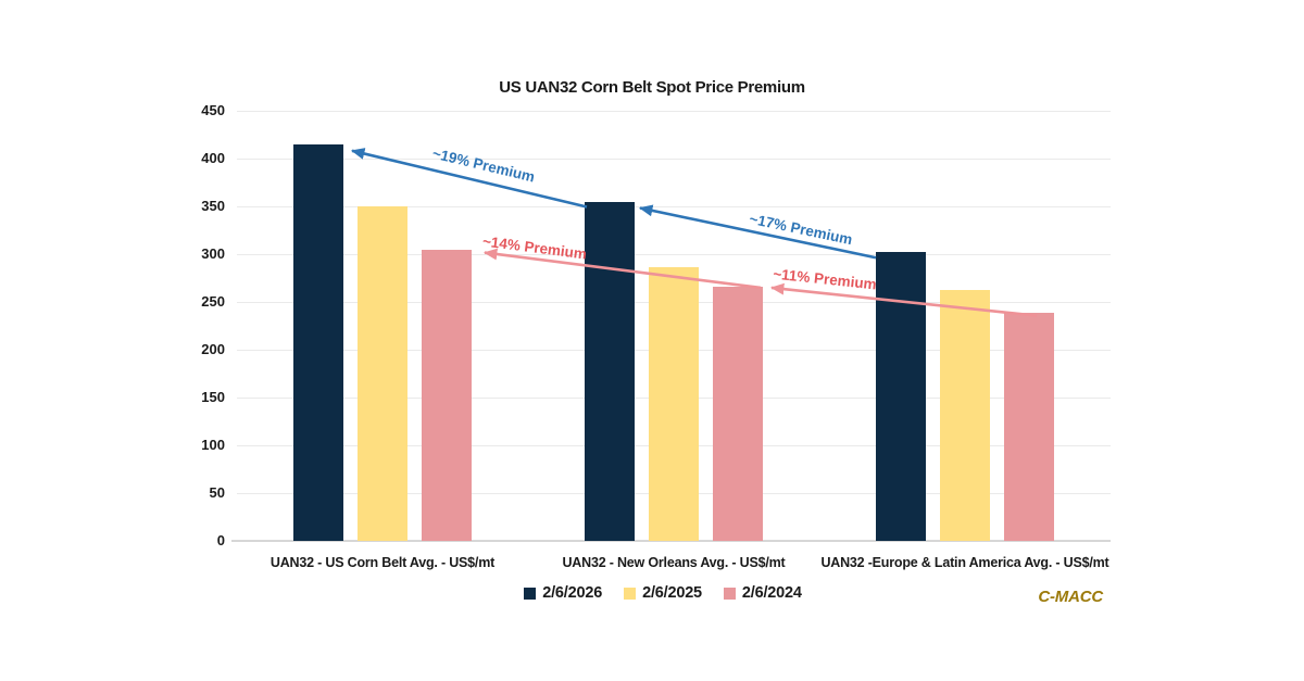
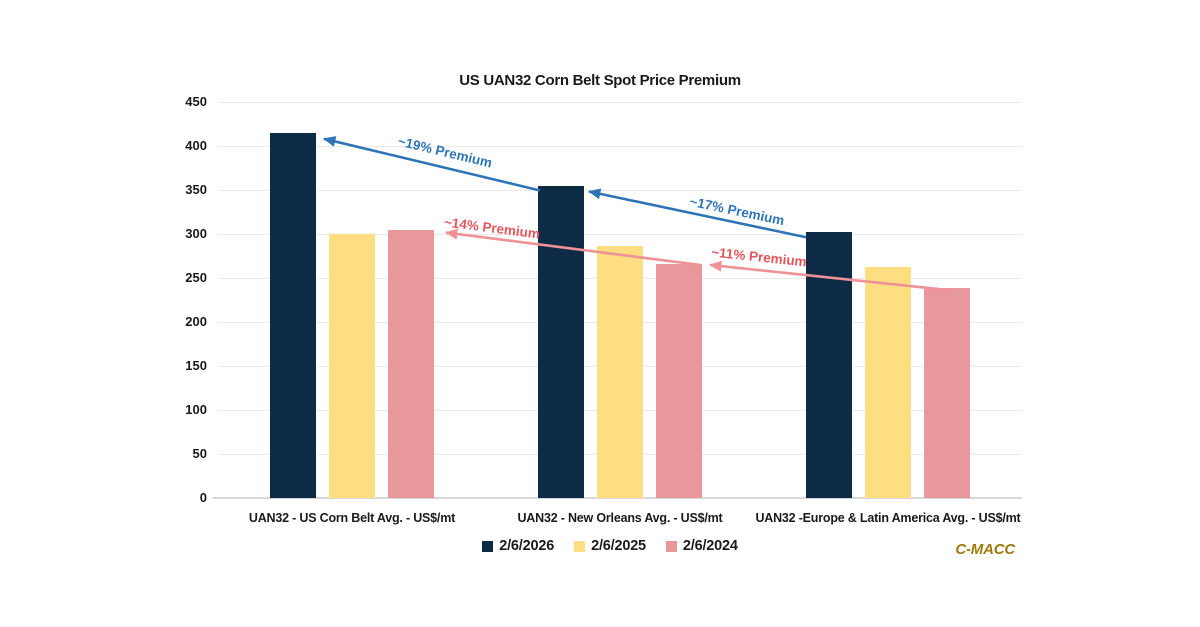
2/6/2025/UAN32 - US Corn Belt Avg. - US$/mt: 350 -> 300
